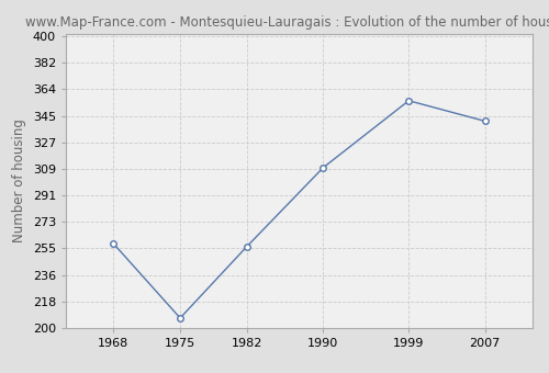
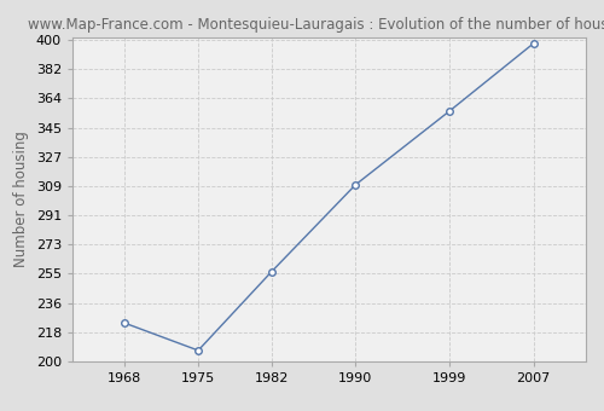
1968: 258 -> 224
2007: 342 -> 398
